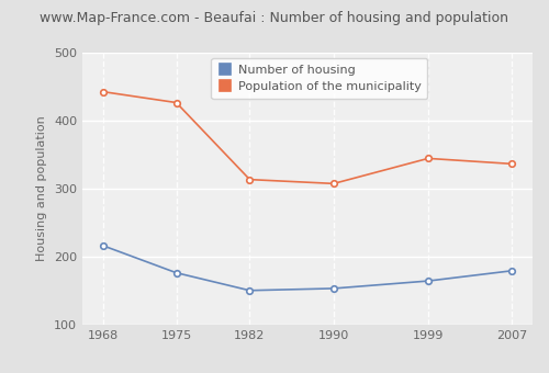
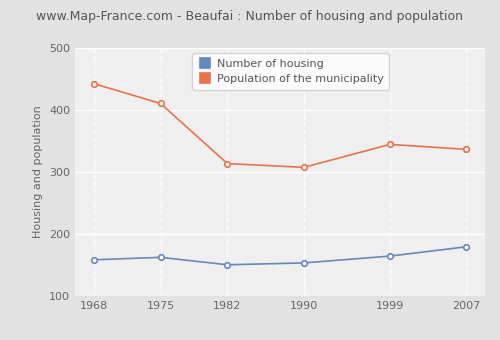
Number of housing/1968: 216 -> 158
Number of housing/1975: 176 -> 162
Population of the municipality/1975: 426 -> 410
